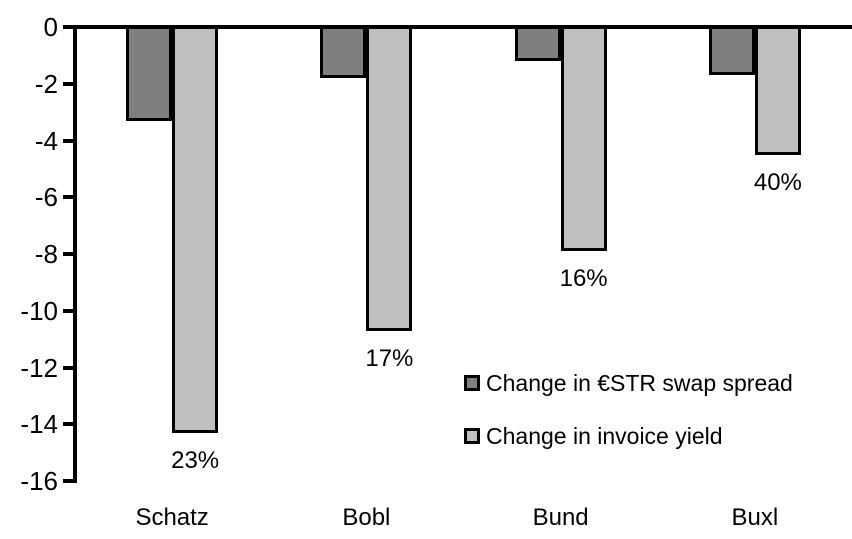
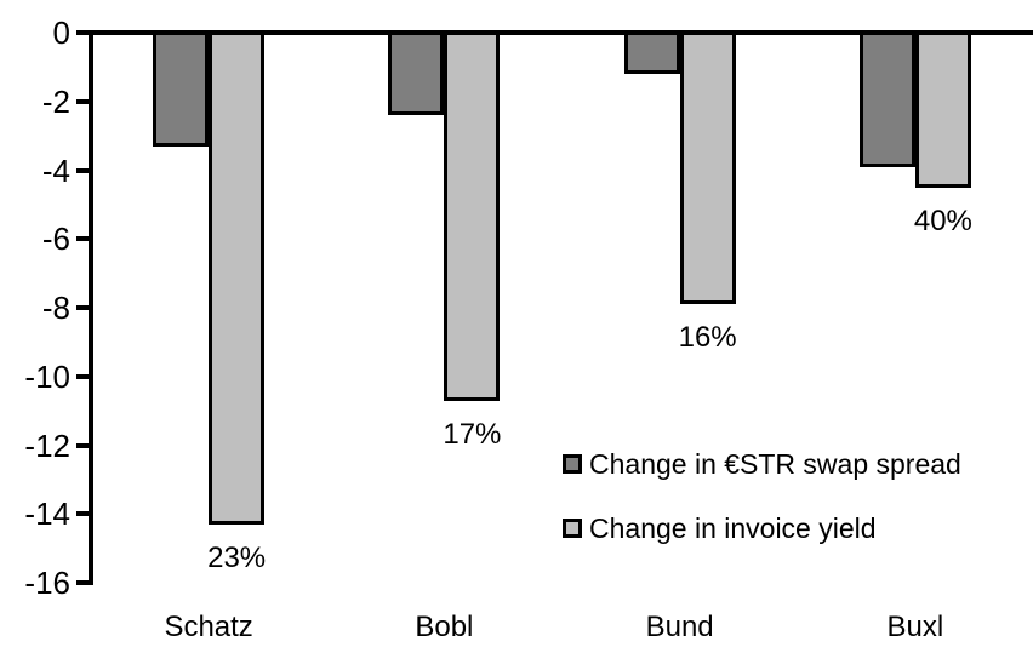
Change in €STR swap spread/Bobl: -1.8 -> -2.4
Change in €STR swap spread/Buxl: -1.7 -> -3.9
